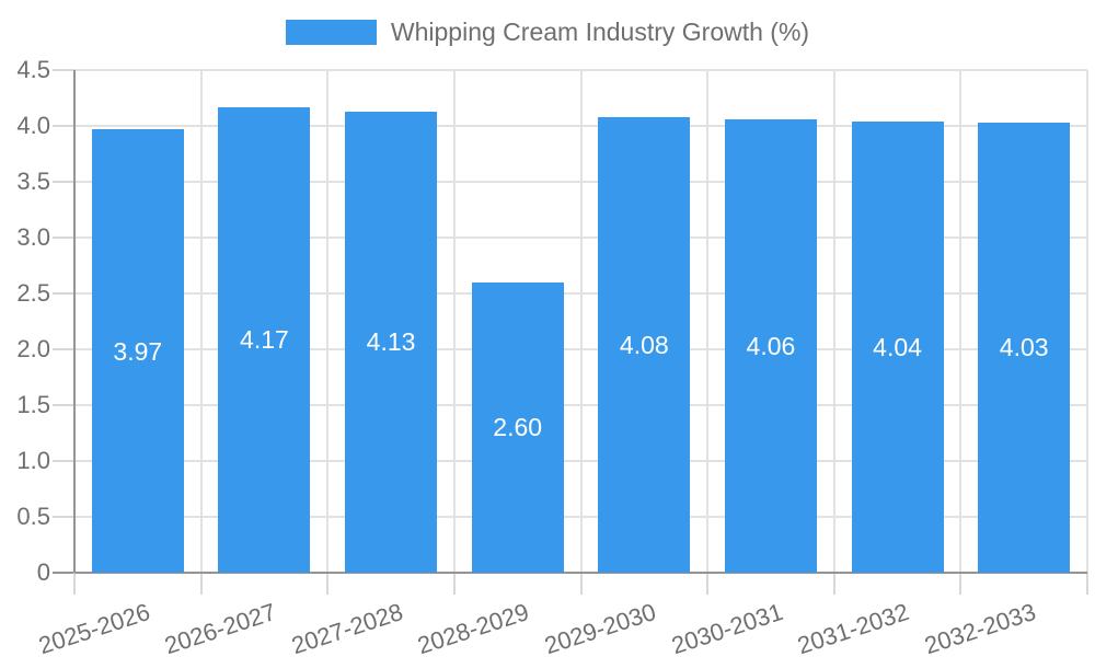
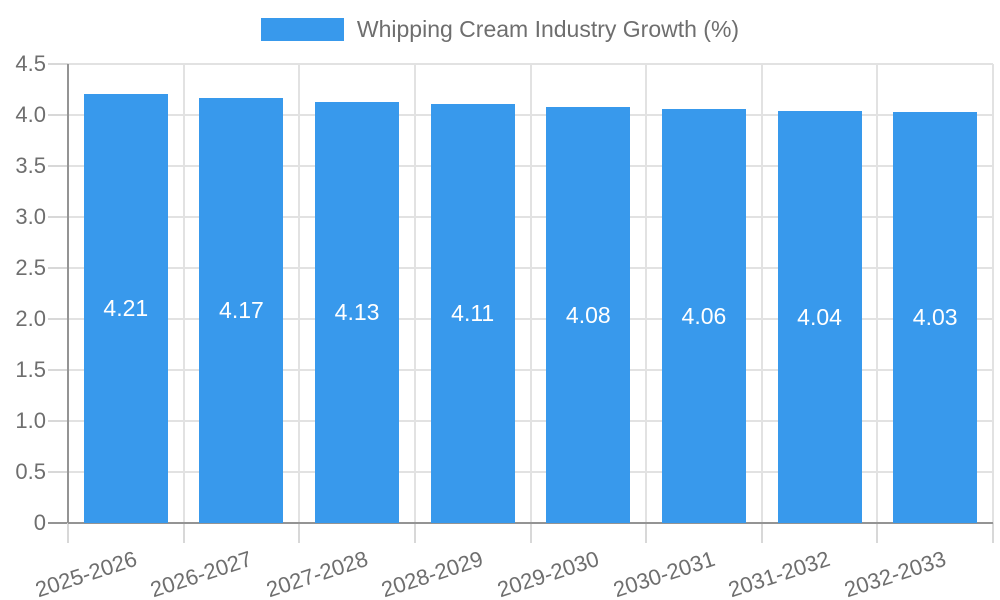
2025-2026: 3.97 -> 4.21
2028-2029: 2.60 -> 4.11
